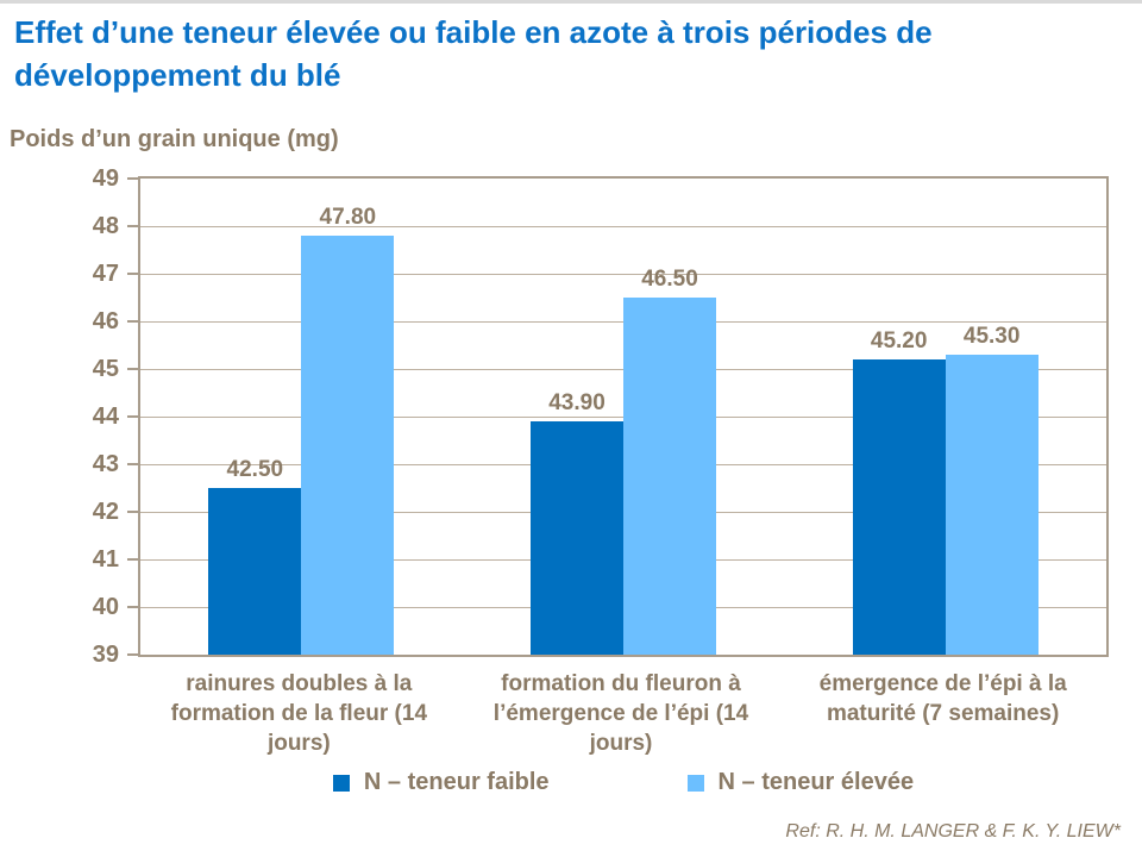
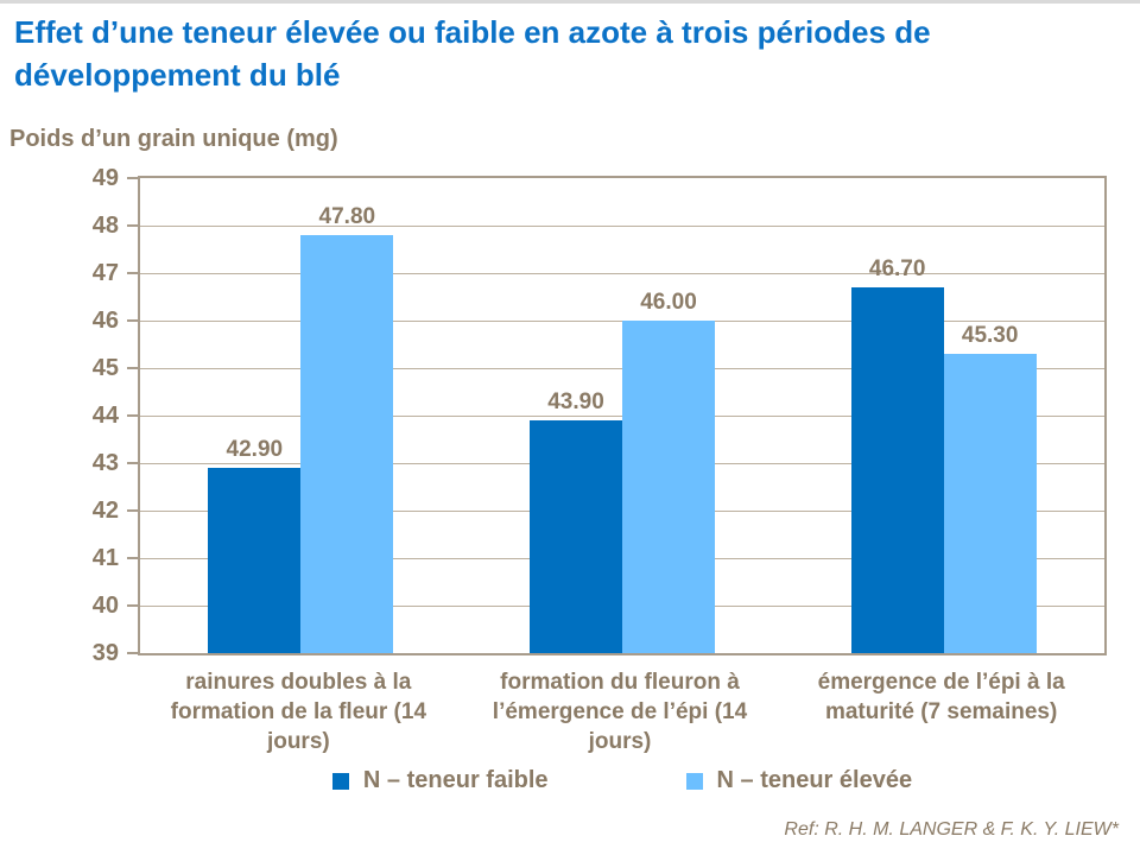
N – teneur faible/rainures doubles à la formation de la fleur (14 jours): 42.50 -> 42.90
N – teneur élevée/formation du fleuron à l’émergence de l’épi (14 jours): 46.50 -> 46.00
N – teneur faible/émergence de l’épi à la maturité (7 semaines): 45.20 -> 46.70
